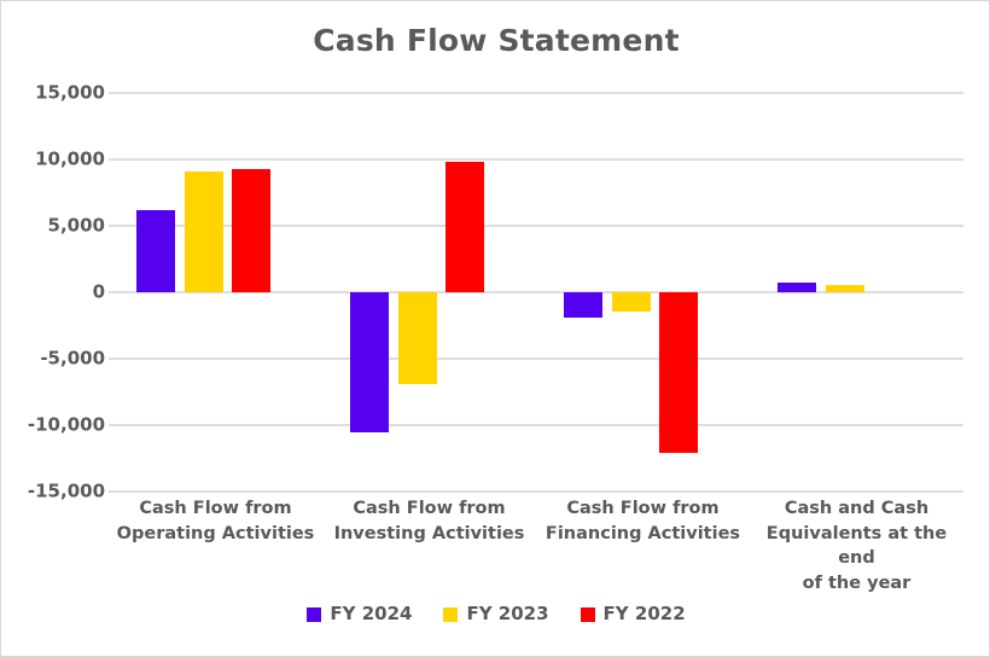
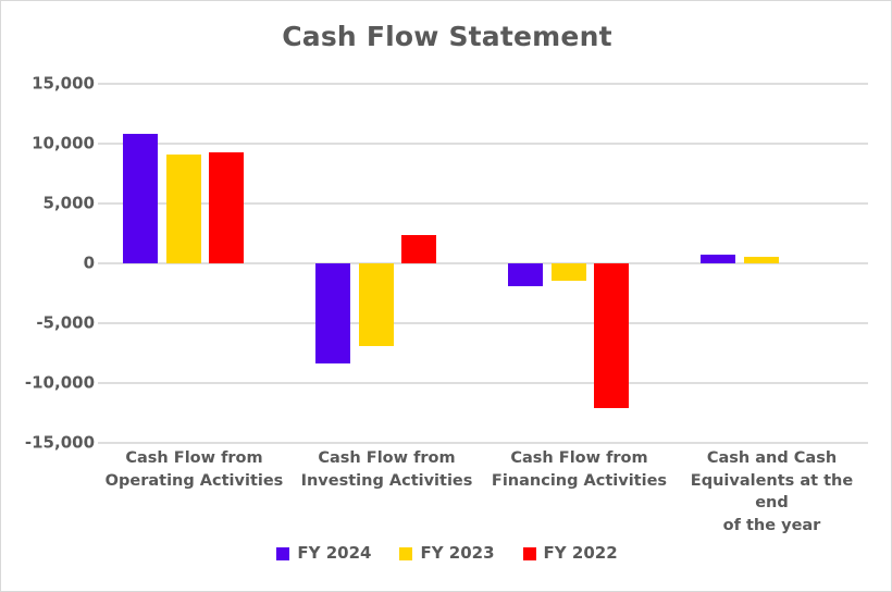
FY 2024/Cash Flow from Operating Activities: 6200 -> 10800
FY 2024/Cash Flow from Investing Activities: -10500 -> -8400
FY 2022/Cash Flow from Investing Activities: 9800 -> 2300
